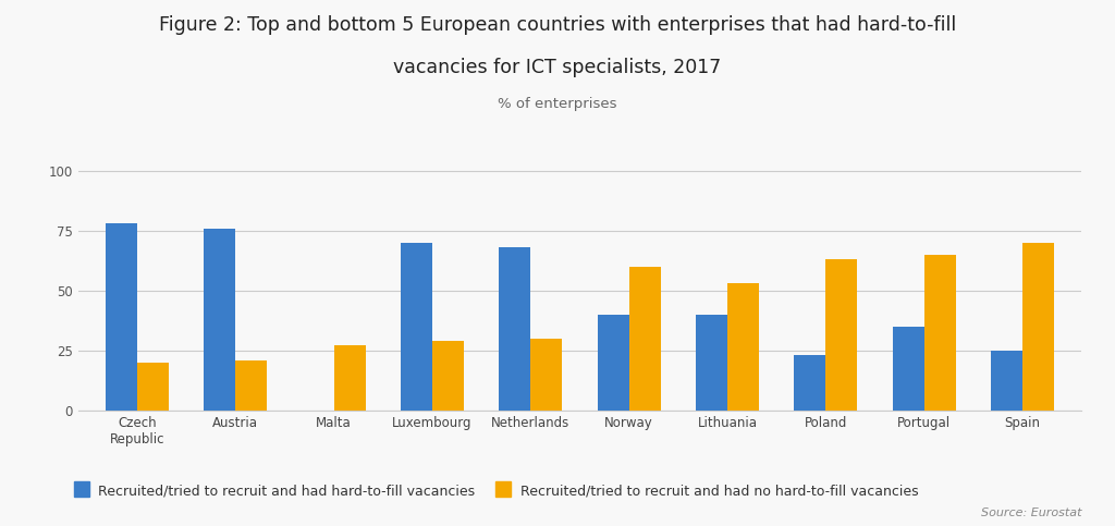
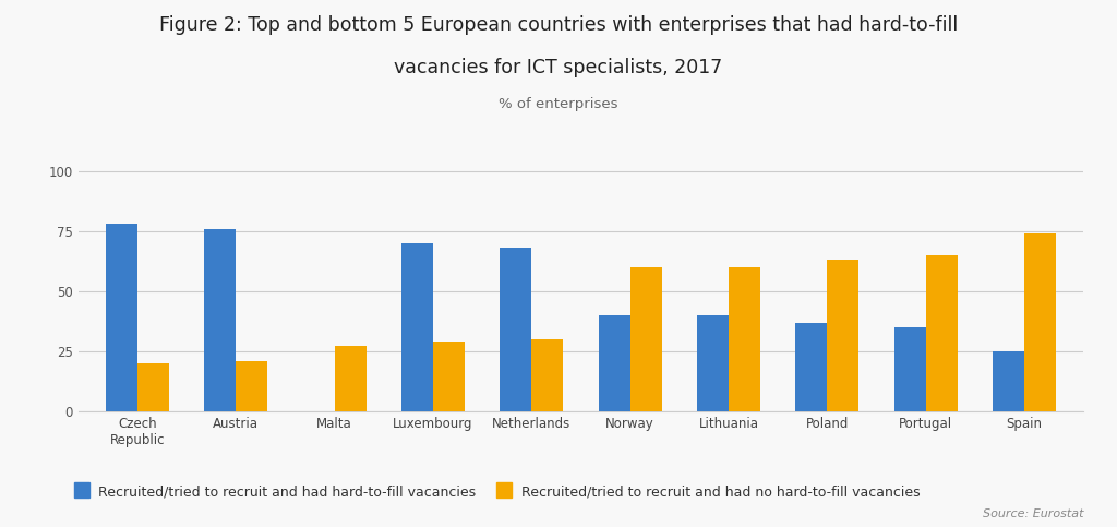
Recruited/tried to recruit and had no hard-to-fill vacancies/Lithuania: 53 -> 60
Recruited/tried to recruit and had hard-to-fill vacancies/Poland: 23 -> 37
Recruited/tried to recruit and had no hard-to-fill vacancies/Spain: 70 -> 74
